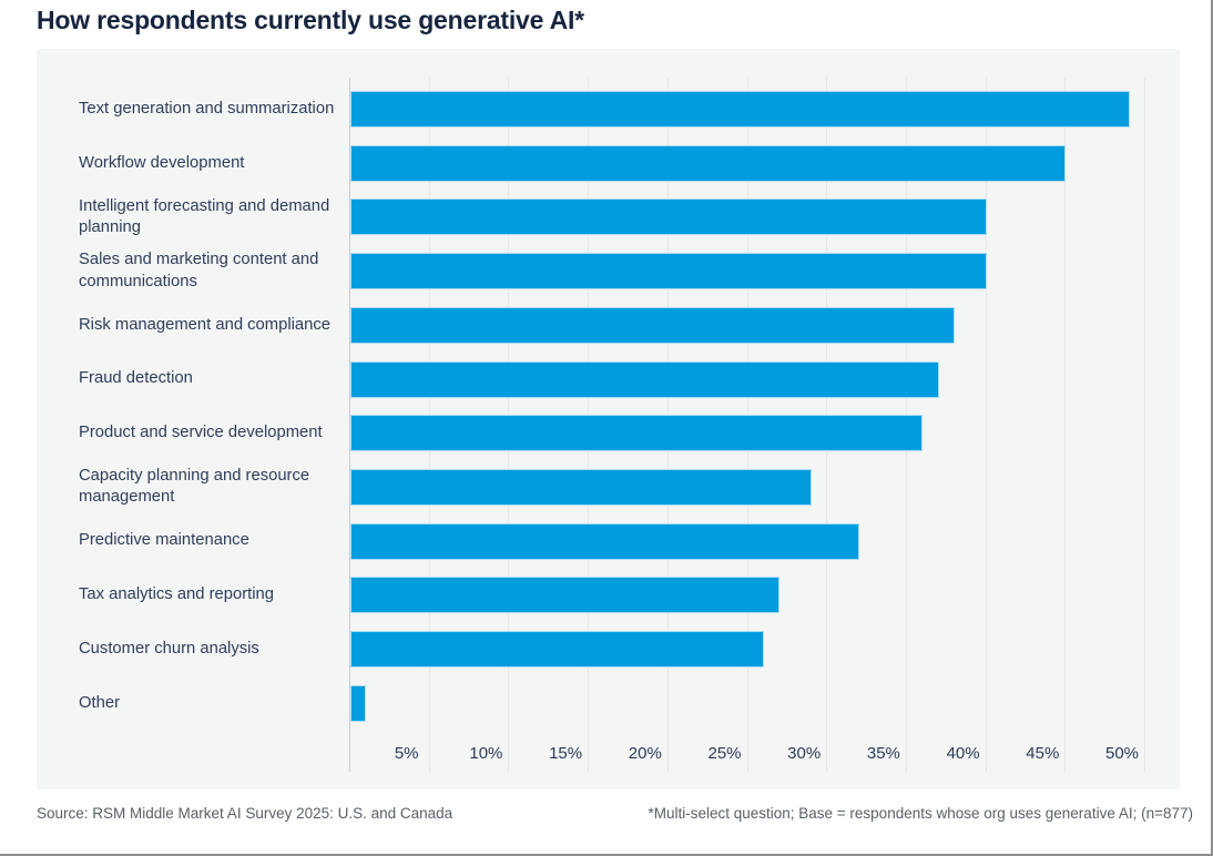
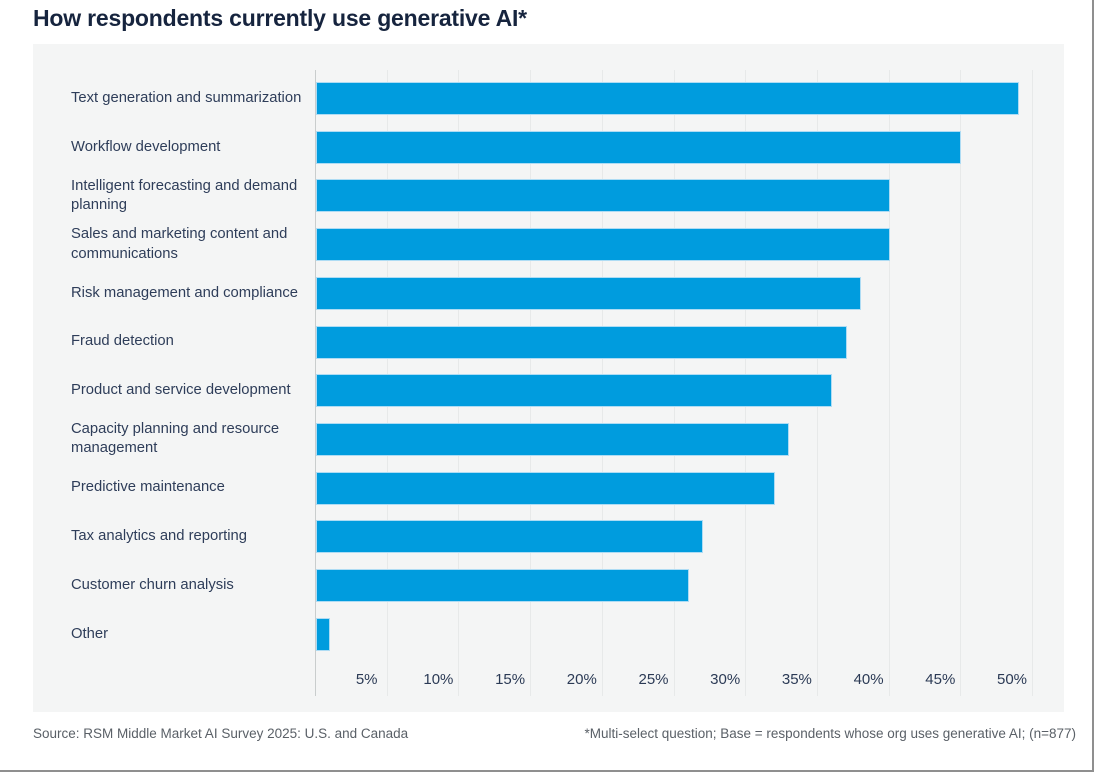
Capacity planning and resource management: 29% -> 33%
